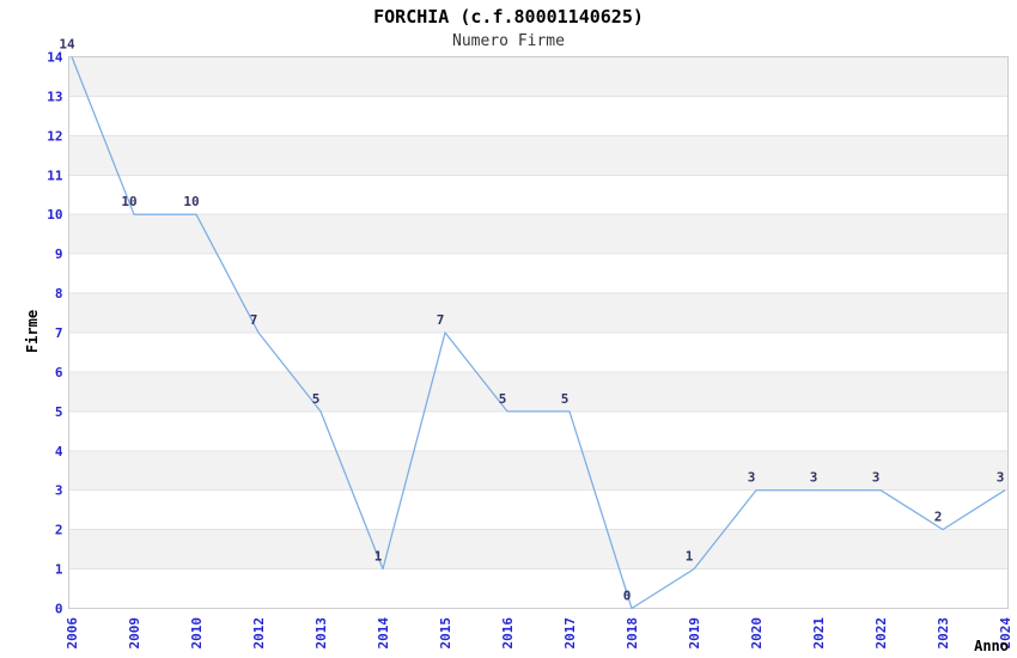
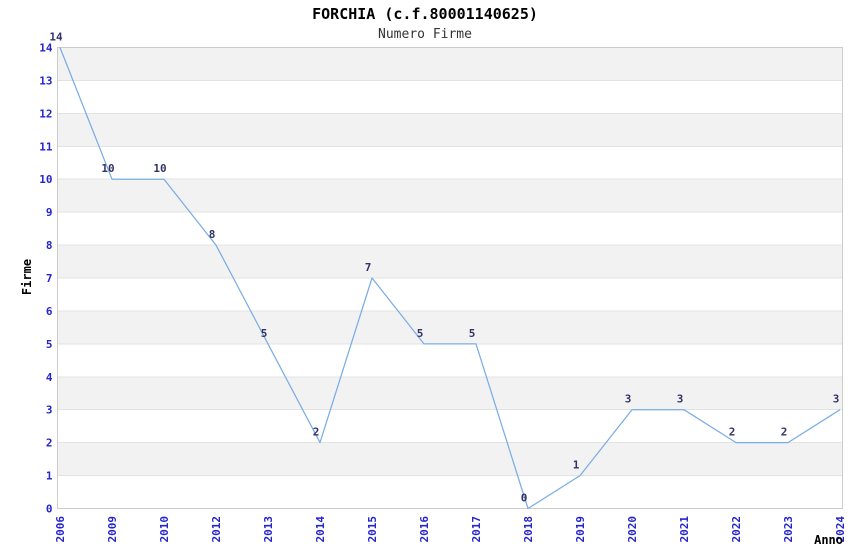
2012: 7 -> 8
2014: 1 -> 2
2022: 3 -> 2
